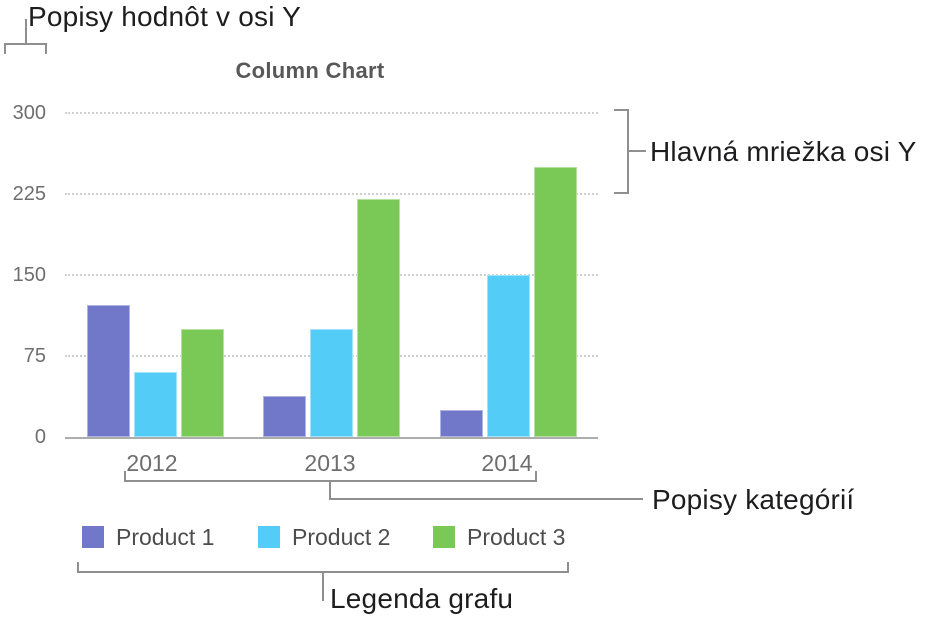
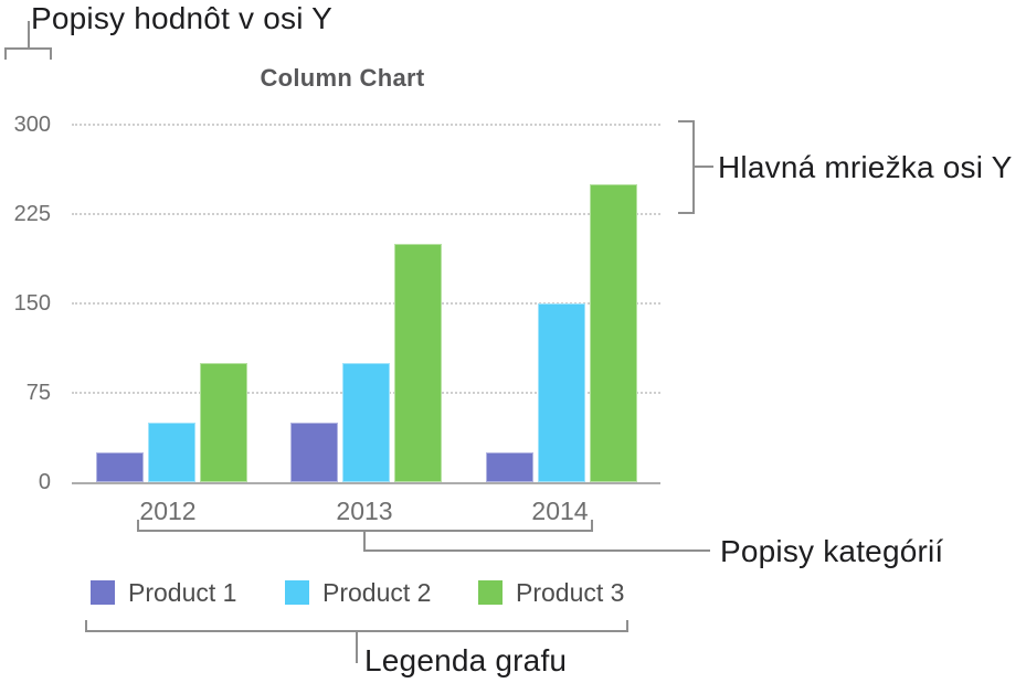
Product 1/2012: 122 -> 25
Product 2/2012: 60 -> 50
Product 1/2013: 38 -> 50
Product 3/2013: 220 -> 200
